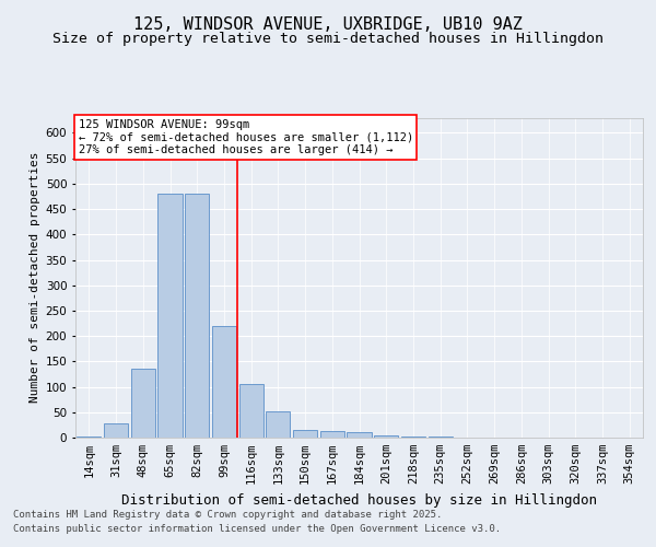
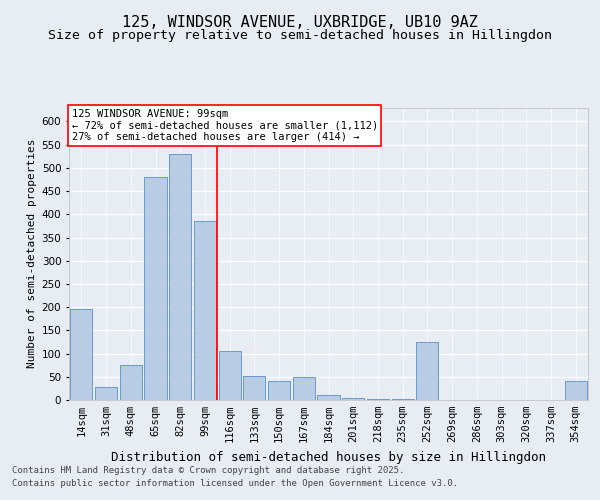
14sqm: 3 -> 195
48sqm: 135 -> 75
82sqm: 480 -> 530
99sqm: 220 -> 385
150sqm: 15 -> 40
167sqm: 12 -> 50
252sqm: 1 -> 125
354sqm: 1 -> 40
